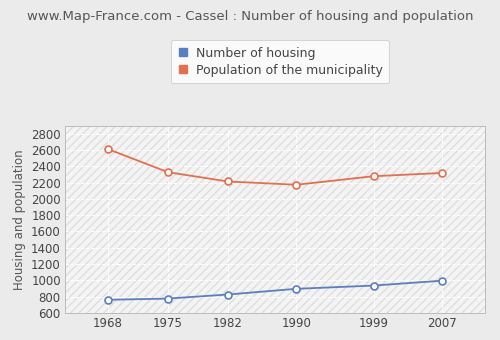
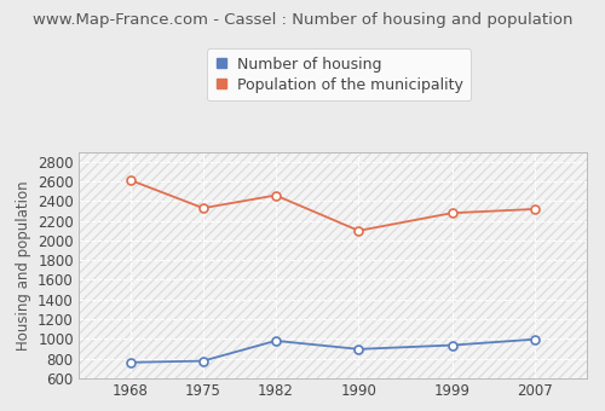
Number of housing/1982: 820 -> 980
Population of the municipality/1982: 2220 -> 2460
Population of the municipality/1990: 2180 -> 2100
